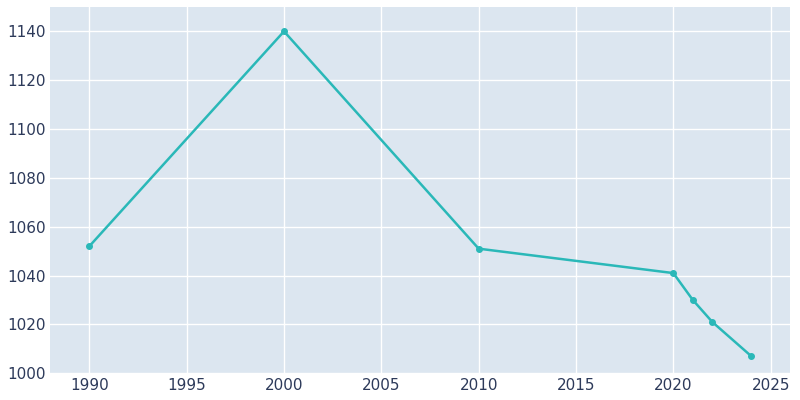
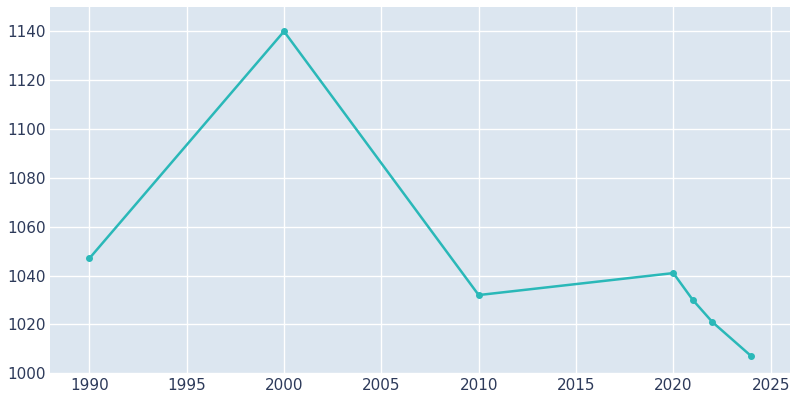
1990: 1052 -> 1047
2010: 1051 -> 1032
